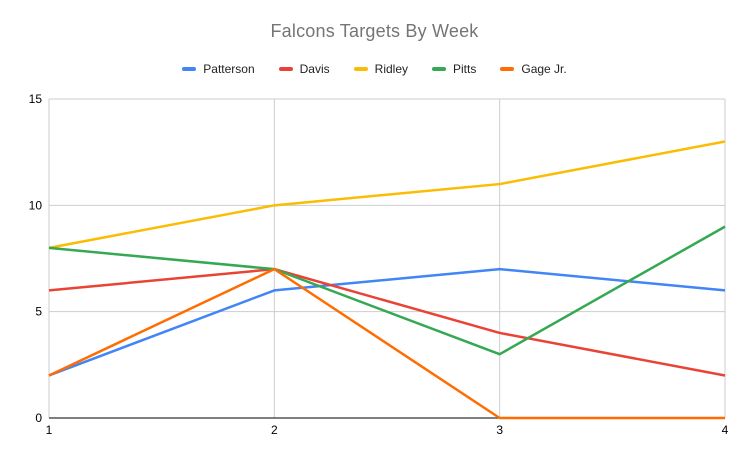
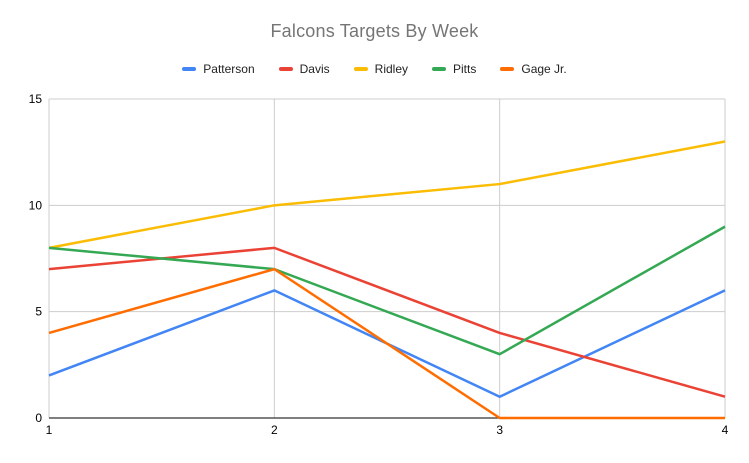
Davis/1: 6 -> 7
Gage Jr./1: 2 -> 4
Davis/2: 7 -> 8
Patterson/3: 7 -> 1
Davis/4: 2 -> 1
